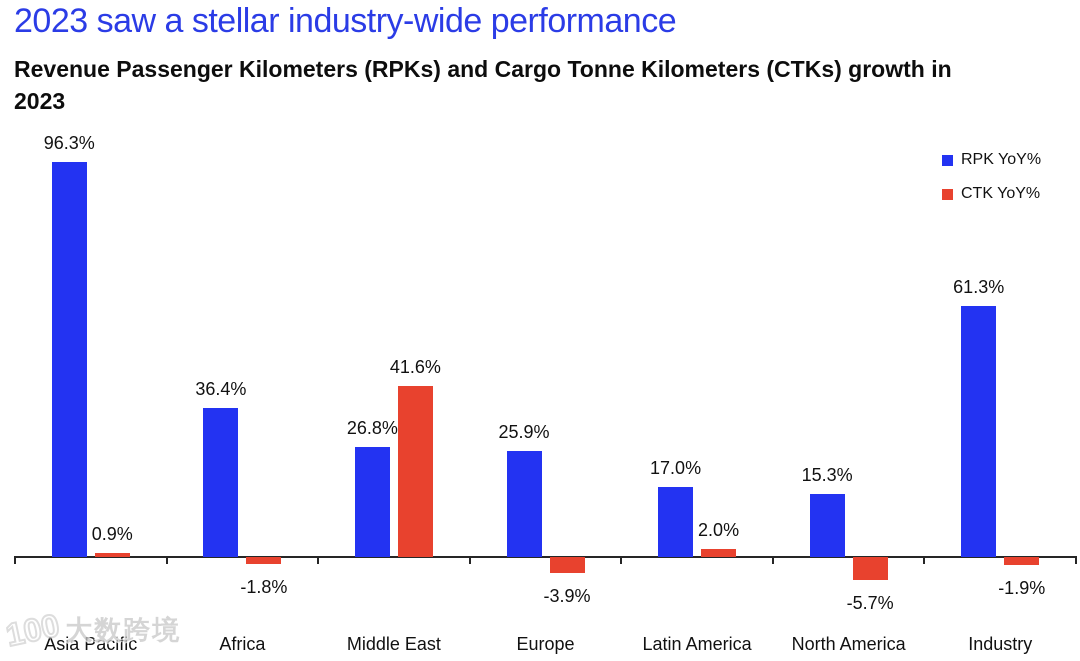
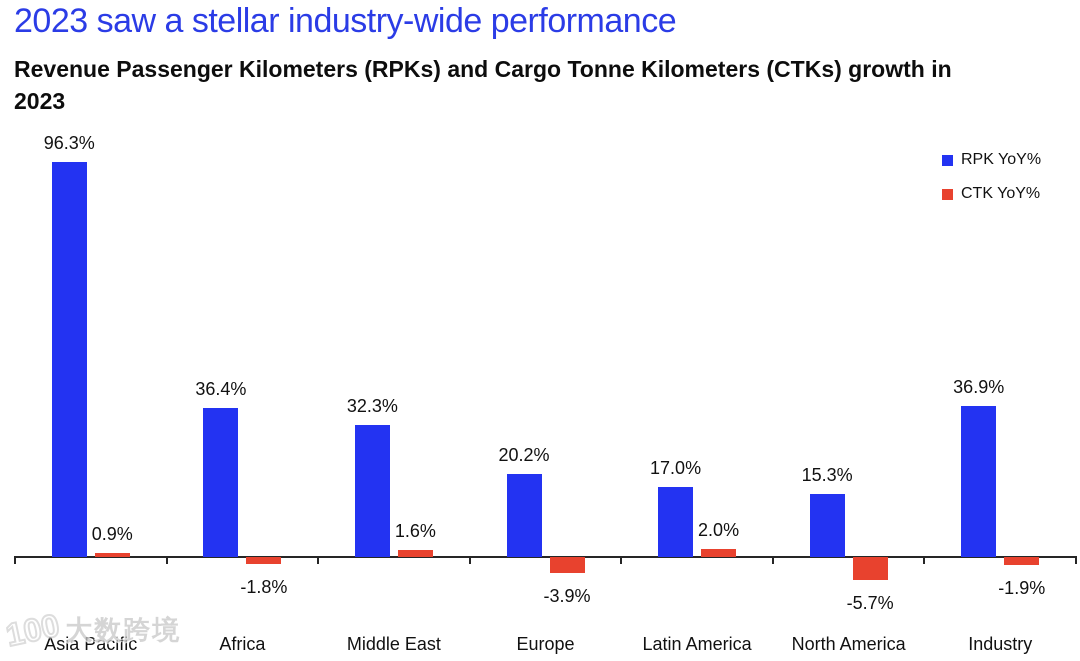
RPK YoY%/Middle East: 26.8% -> 32.3%
CTK YoY%/Middle East: 41.6% -> 1.6%
RPK YoY%/Europe: 25.9% -> 20.2%
RPK YoY%/Industry: 61.3% -> 36.9%
